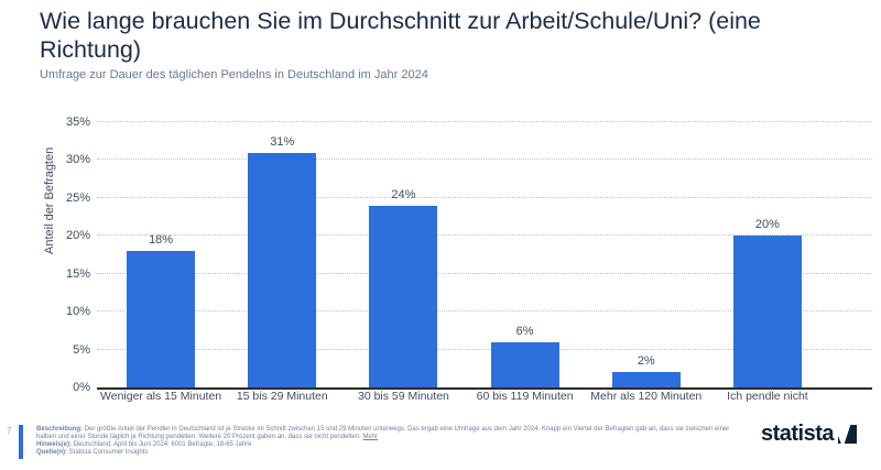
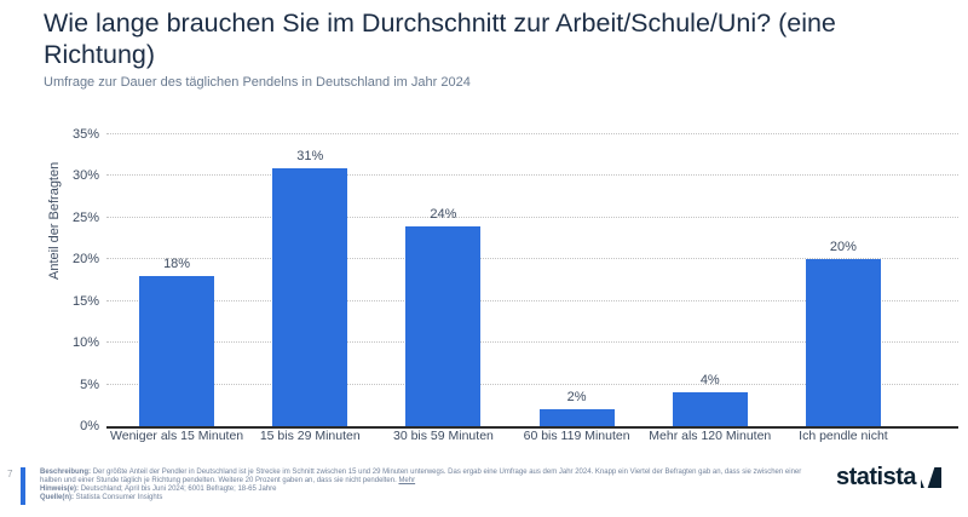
60 bis 119 Minuten: 6% -> 2%
Mehr als 120 Minuten: 2% -> 4%
